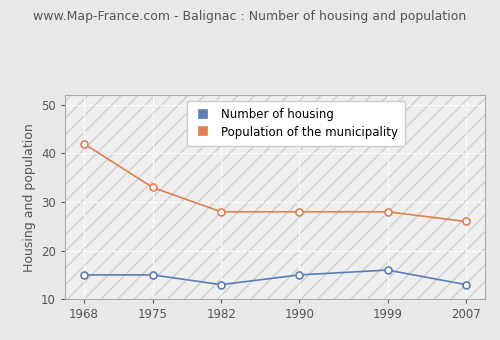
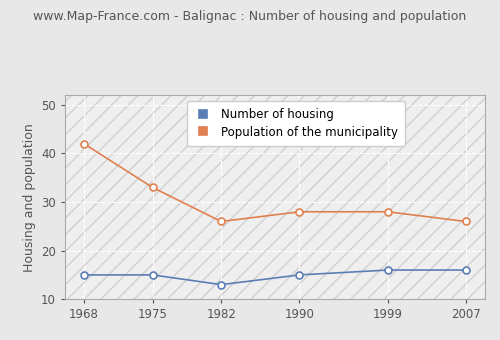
Population of the municipality/1982: 28 -> 26
Number of housing/2007: 13 -> 16
